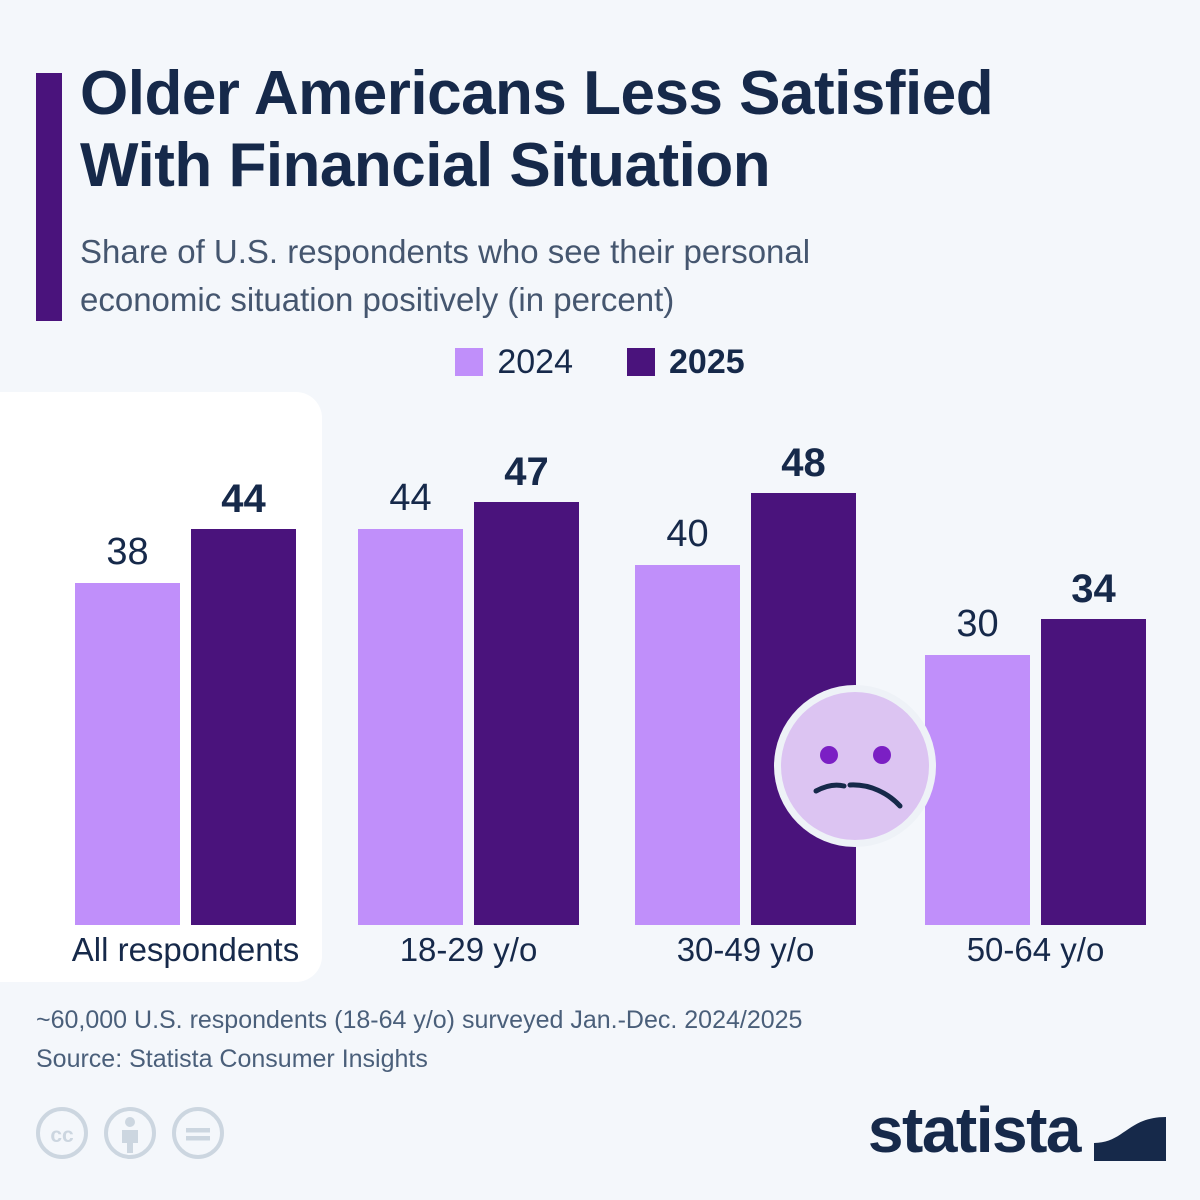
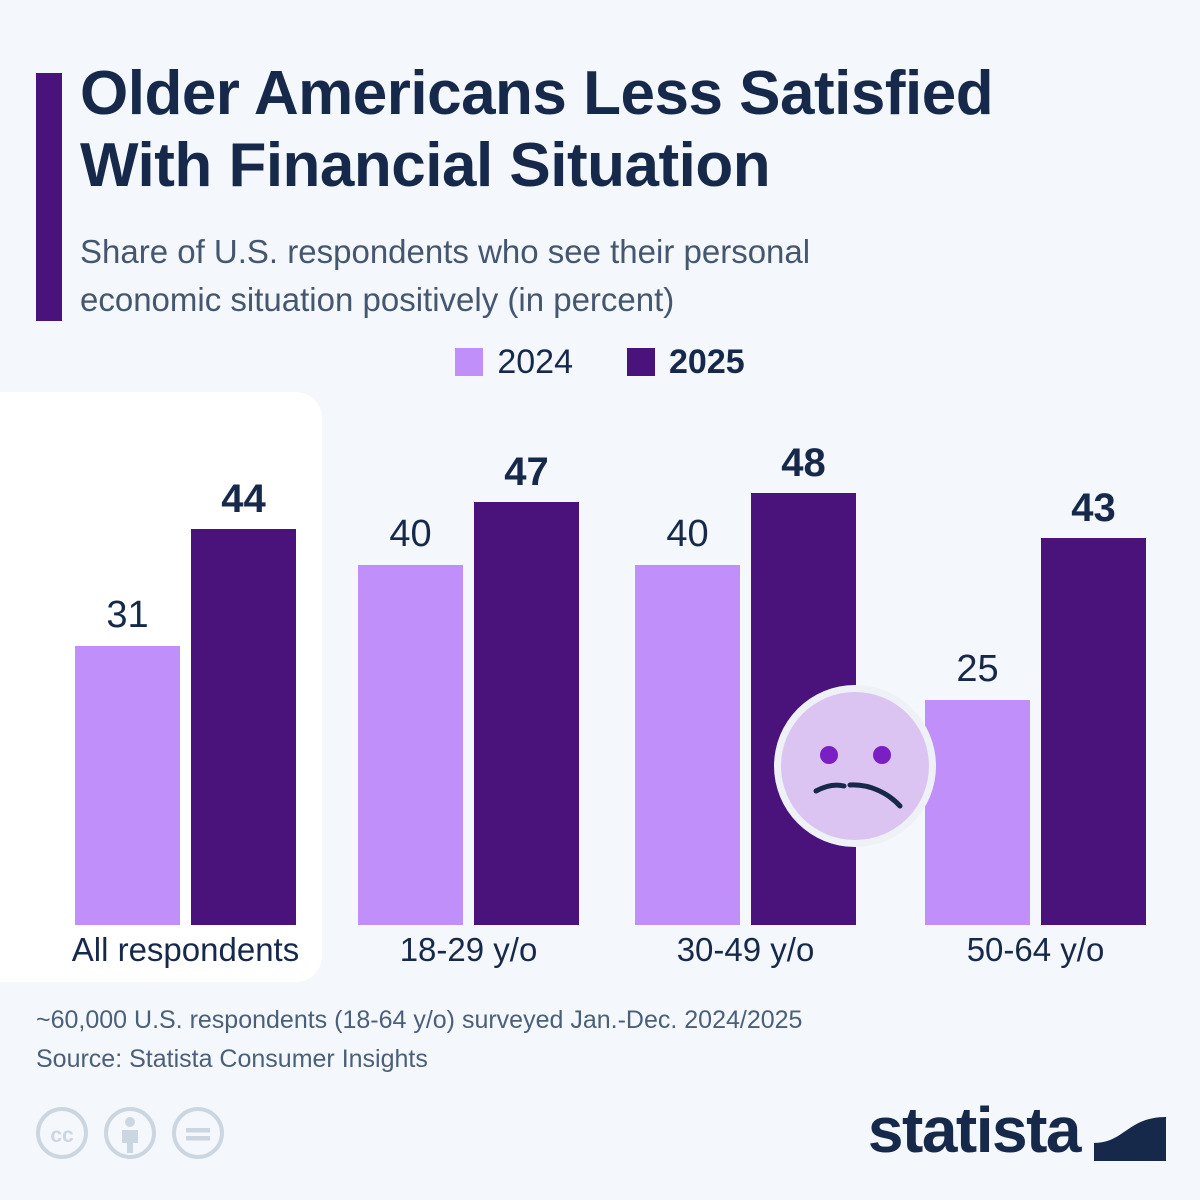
2024/All respondents: 38 -> 31
2024/18-29 y/o: 44 -> 40
2024/50-64 y/o: 30 -> 25
2025/50-64 y/o: 34 -> 43
